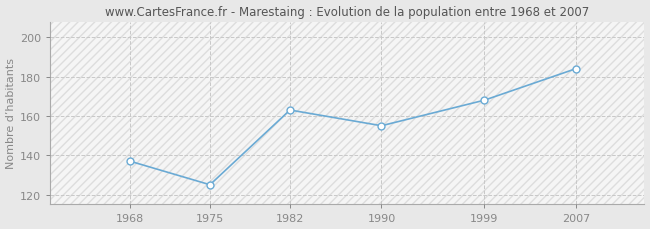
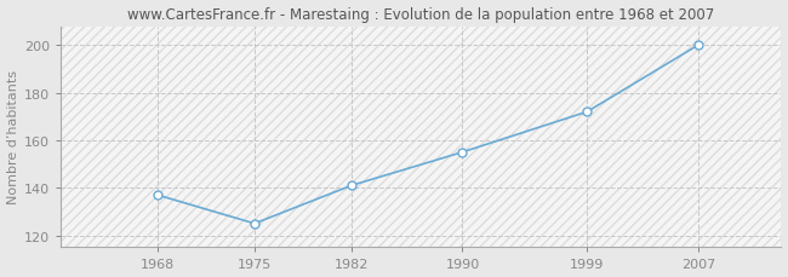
1982: 163 -> 141
1999: 168 -> 172
2007: 184 -> 200
